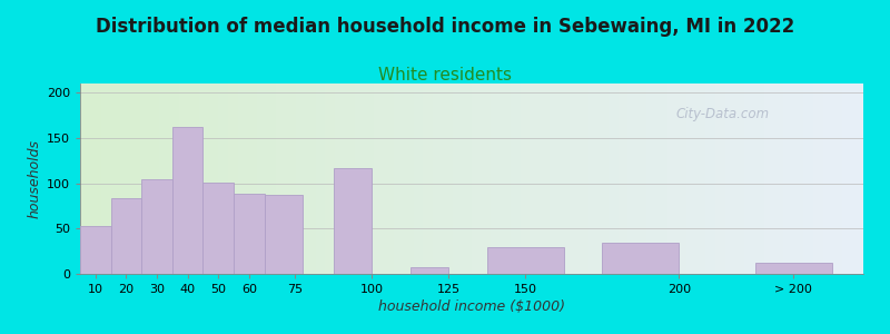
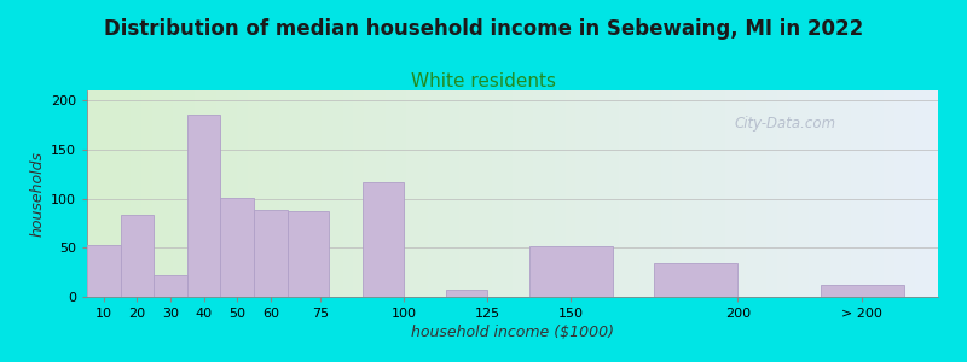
30: 104 -> 22
40: 162 -> 186
150: 30 -> 52
